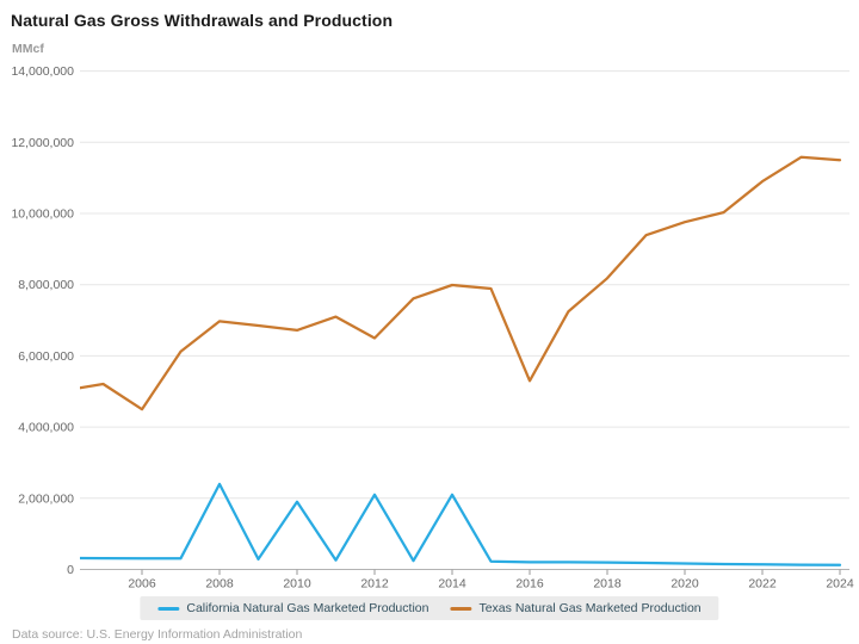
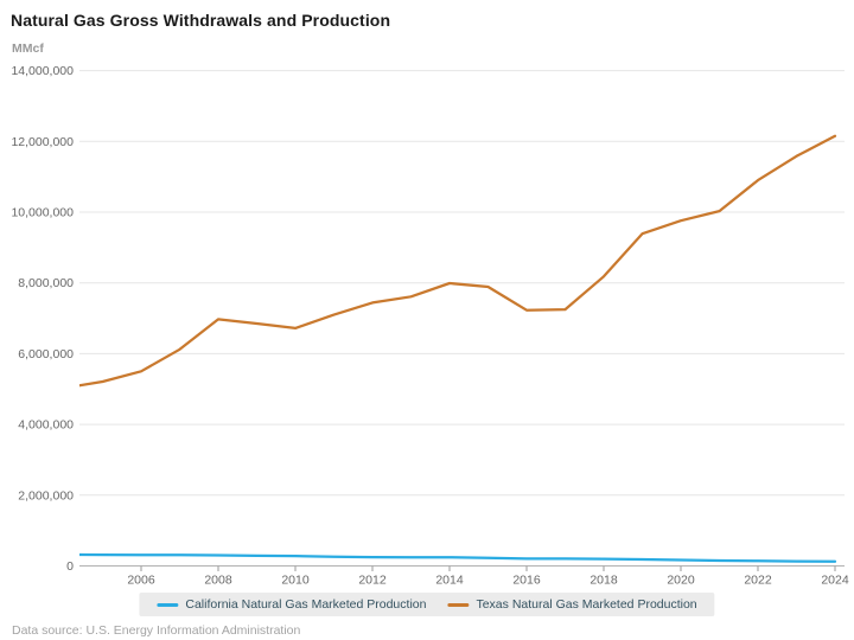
Texas Natural Gas Marketed Production/2006: 4500000 -> 5500000
California Natural Gas Marketed Production/2008: 2400000 -> 300000
California Natural Gas Marketed Production/2010: 1900000 -> 300000
California Natural Gas Marketed Production/2012: 2100000 -> 200000
Texas Natural Gas Marketed Production/2012: 6500000 -> 7400000
California Natural Gas Marketed Production/2014: 2100000 -> 200000
Texas Natural Gas Marketed Production/2016: 5300000 -> 7200000
Texas Natural Gas Marketed Production/2024: 11500000 -> 12200000
